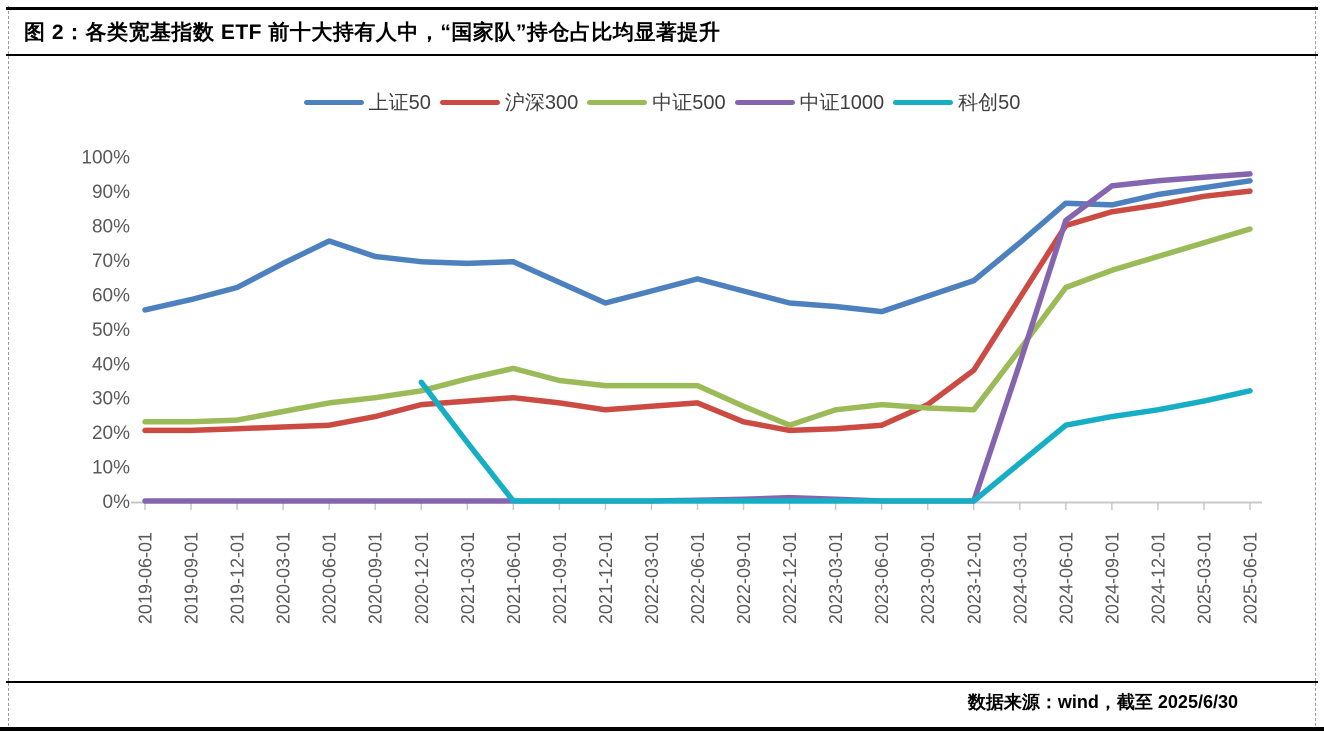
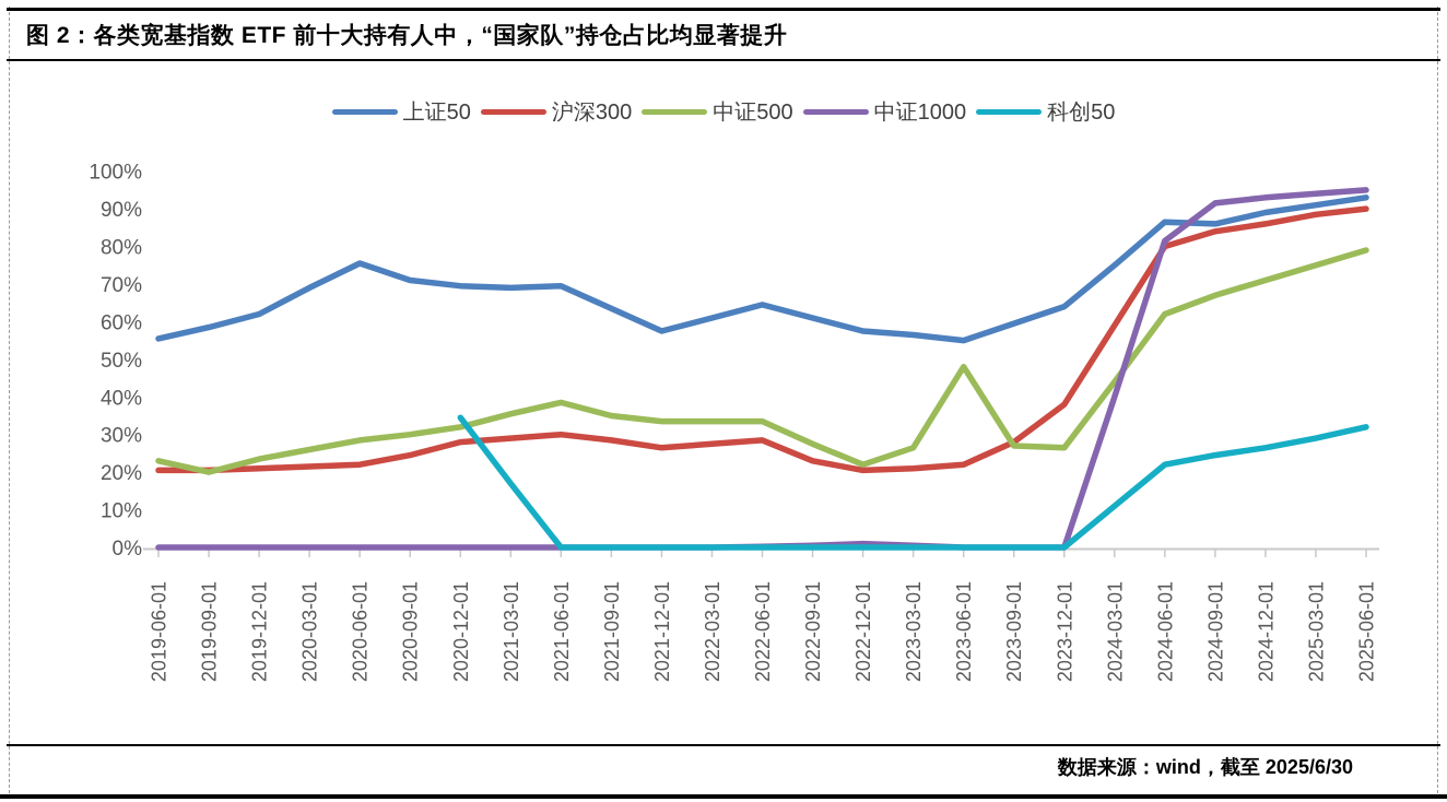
中证500/2019-09-01: 23% -> 20%
中证500/2023-06-01: 28% -> 48%
